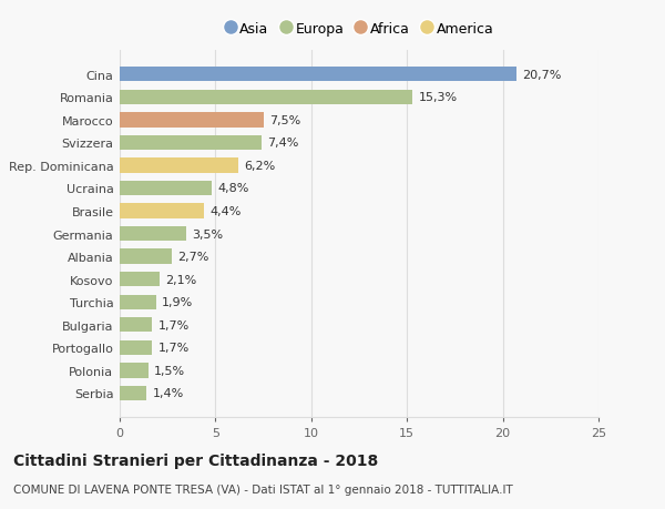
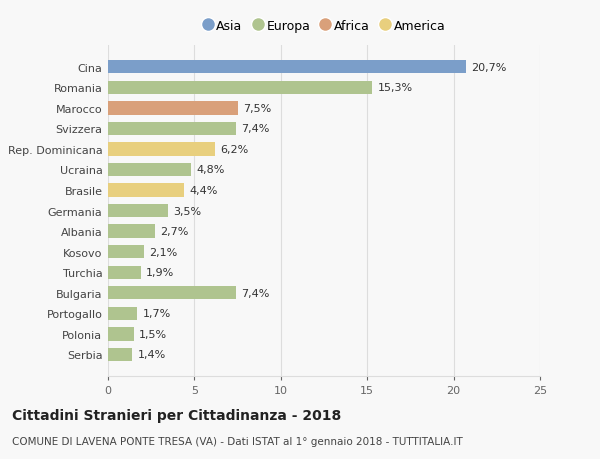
Bulgaria: 1,7% -> 7,4%
